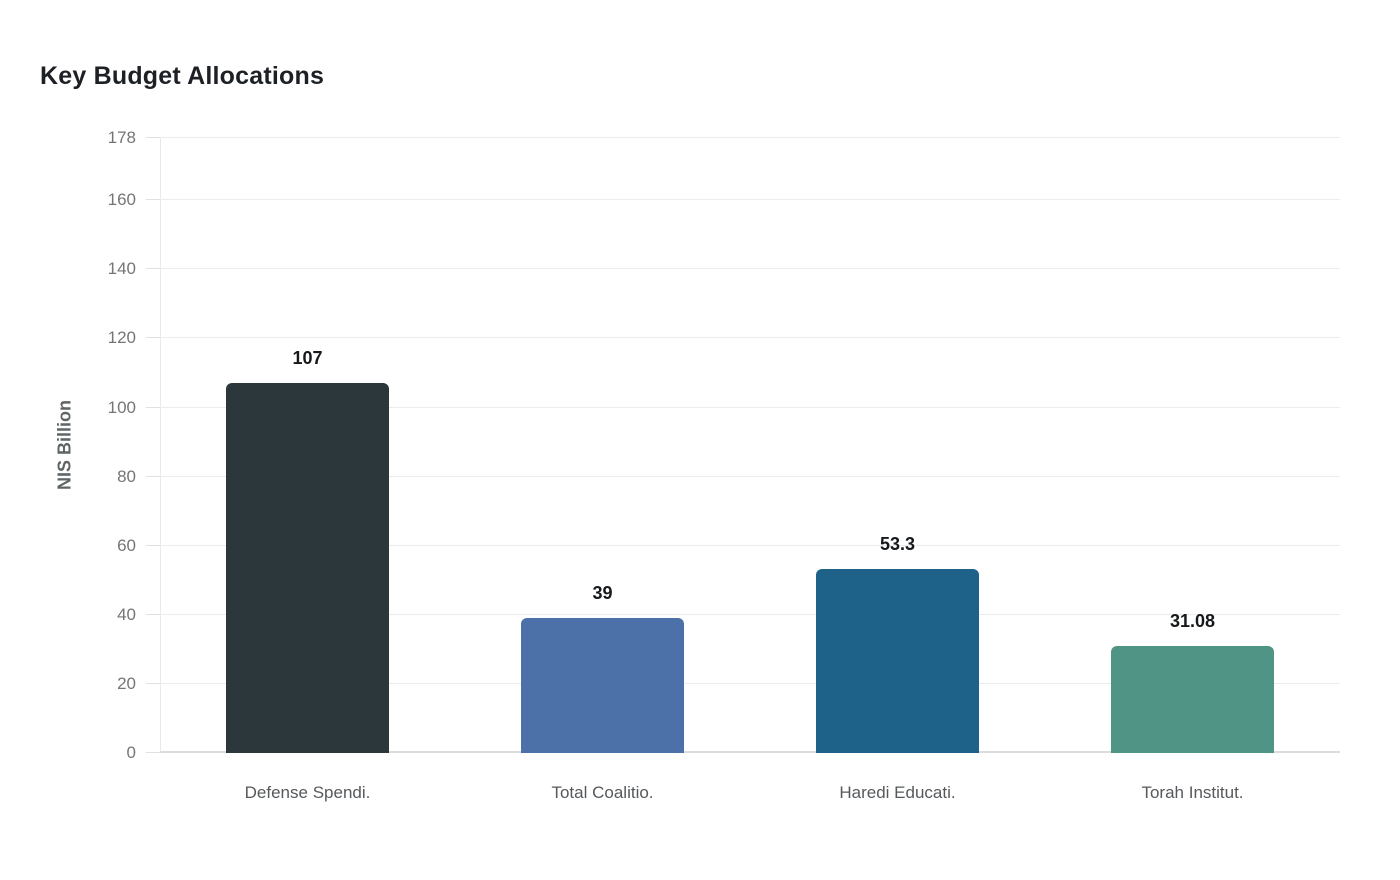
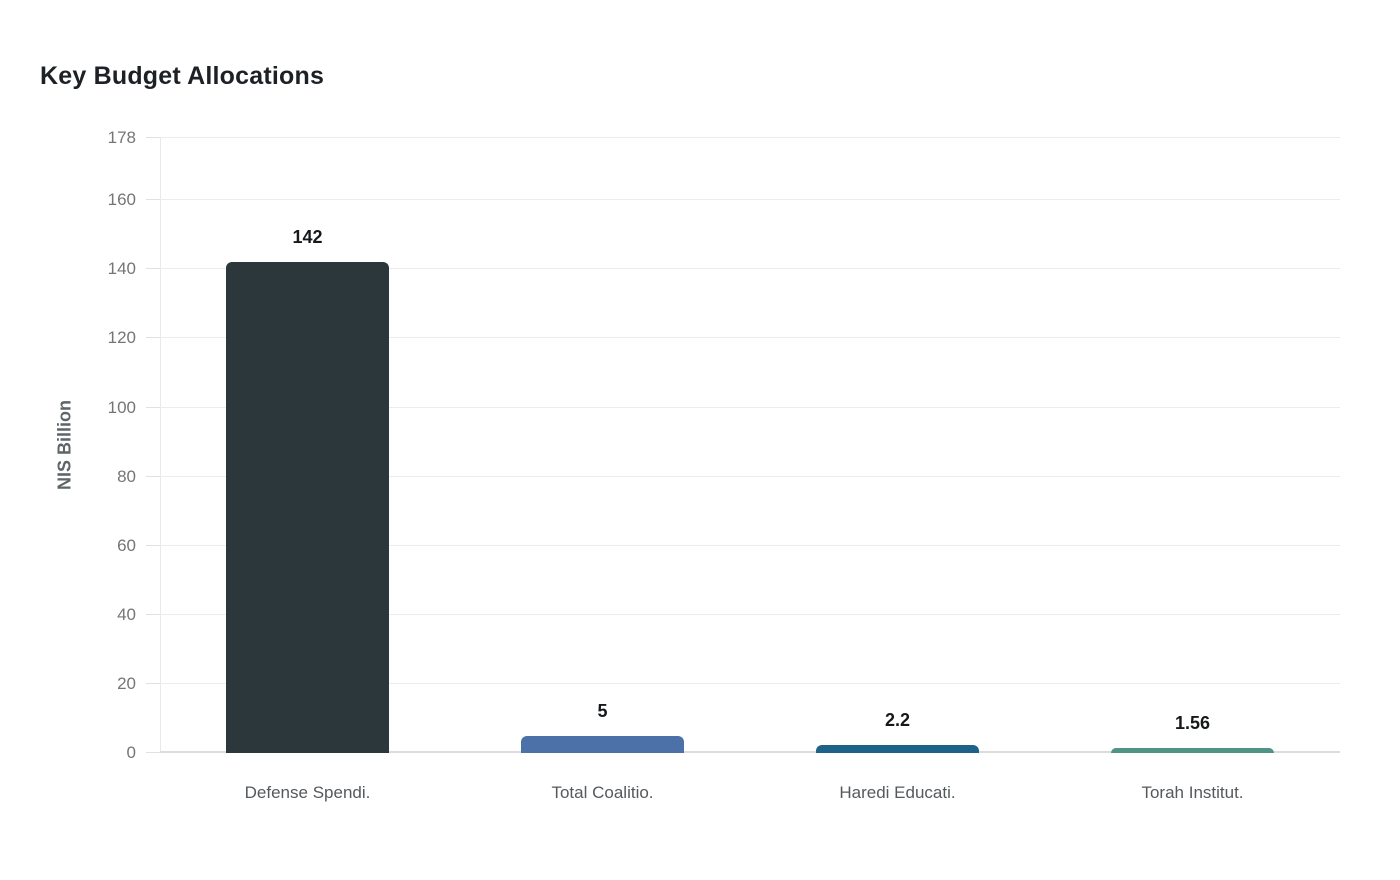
Defense Spendi.: 107 -> 142
Total Coalitio.: 39 -> 5
Haredi Educati.: 53.3 -> 2.2
Torah Institut.: 31.08 -> 1.56
